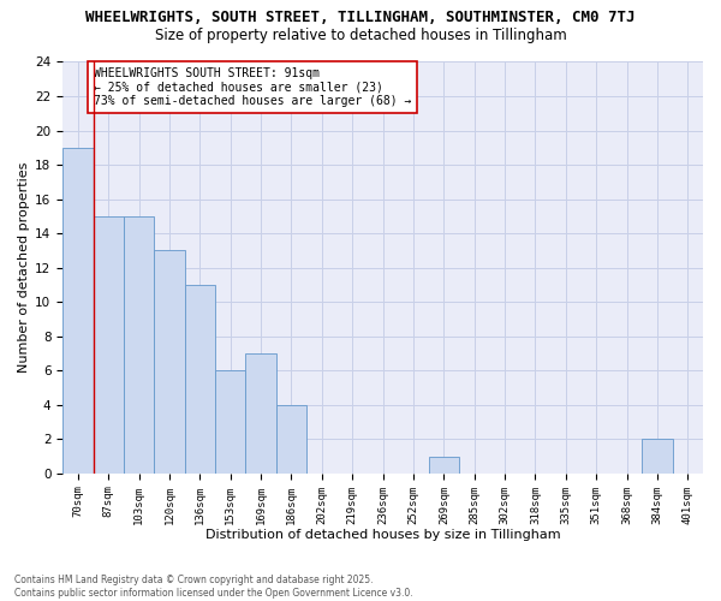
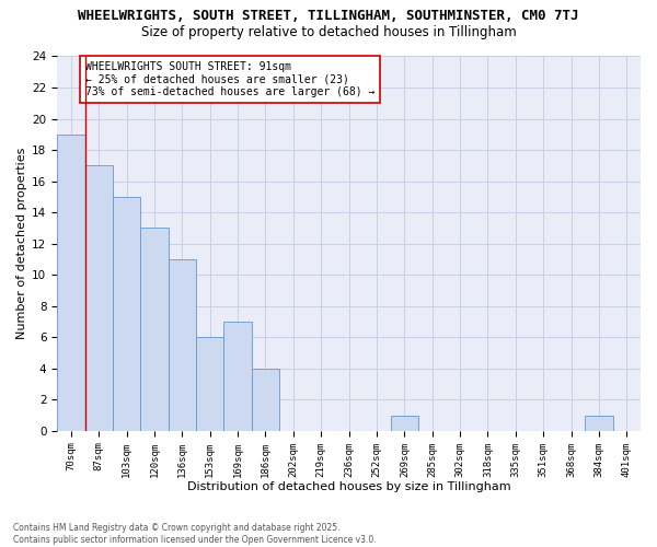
87sqm: 15 -> 17
384sqm: 2 -> 1
